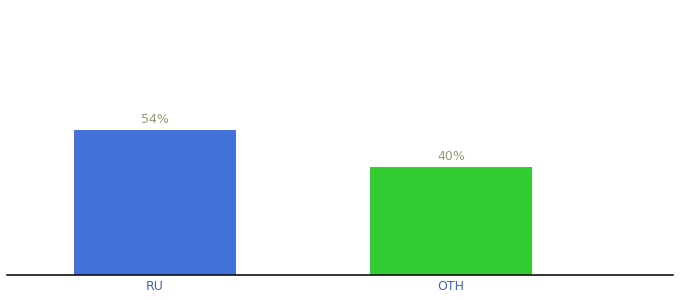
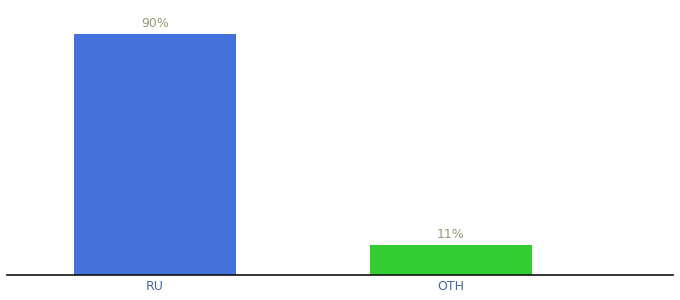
RU: 54% -> 90%
OTH: 40% -> 11%
